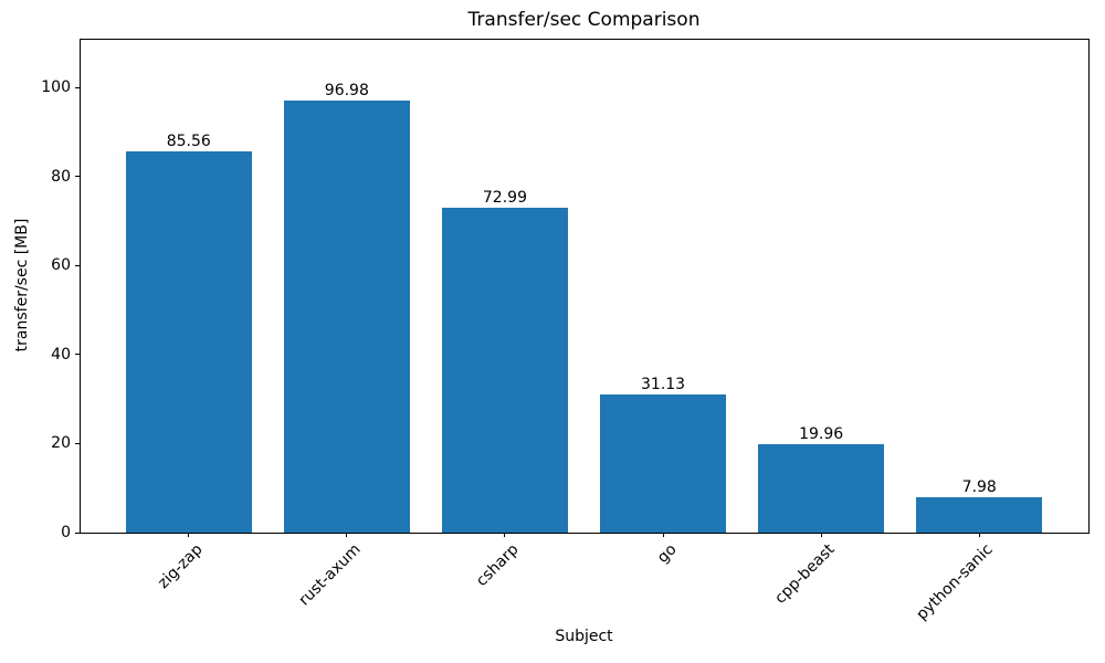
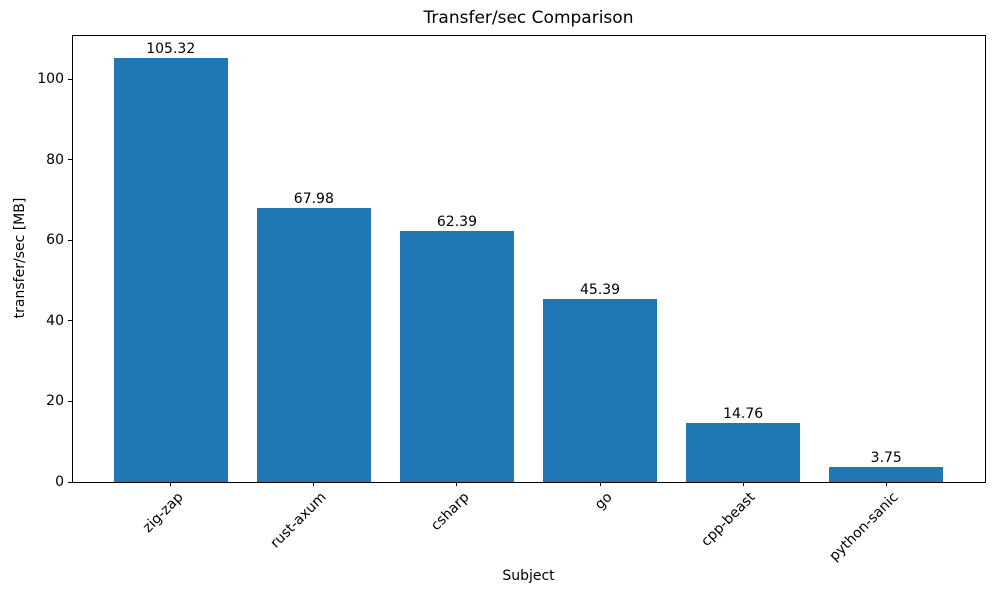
zig-zap: 85.56 -> 105.32
rust-axum: 96.98 -> 67.98
csharp: 72.99 -> 62.39
go: 31.13 -> 45.39
cpp-beast: 19.96 -> 14.76
python-sanic: 7.98 -> 3.75
